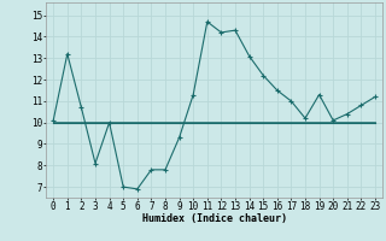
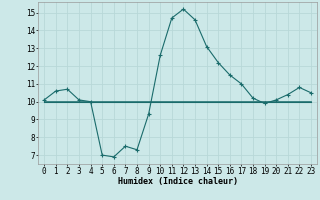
1: 13.2 -> 10.6
3: 8.1 -> 10.1
7: 7.8 -> 7.5
8: 7.8 -> 7.3
10: 11.3 -> 12.6
12: 14.2 -> 15.2
13: 14.3 -> 14.6
19: 11.3 -> 9.9
23: 11.2 -> 10.5
